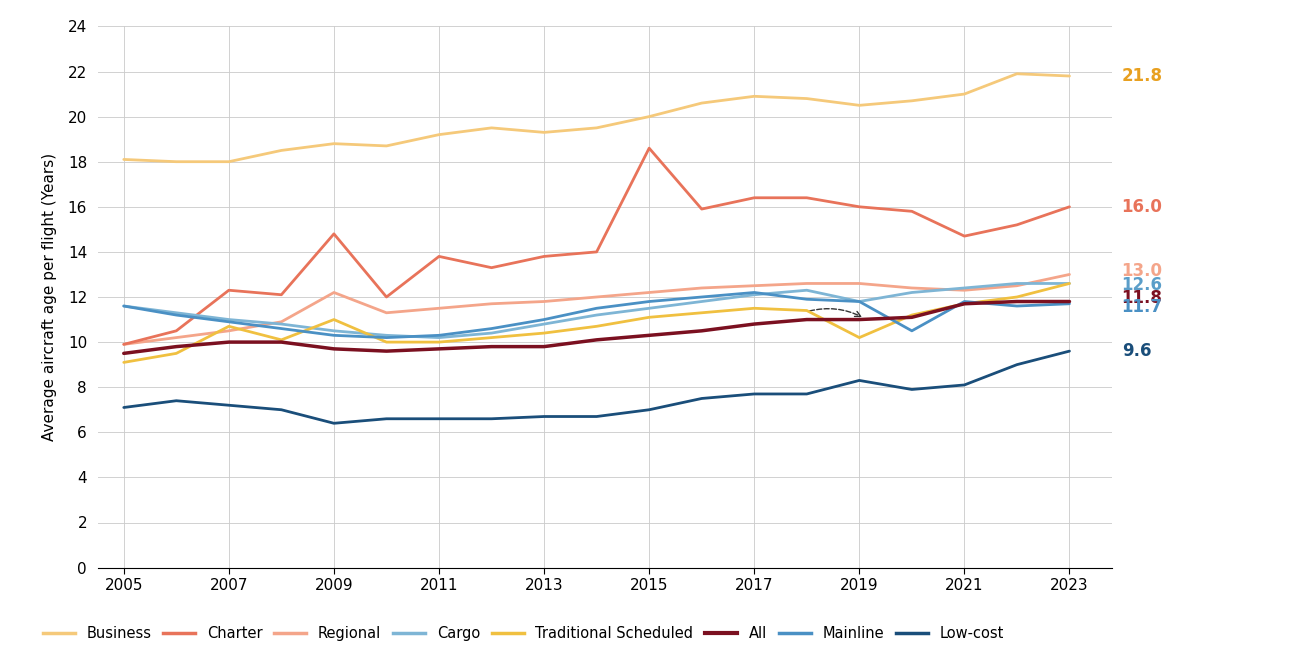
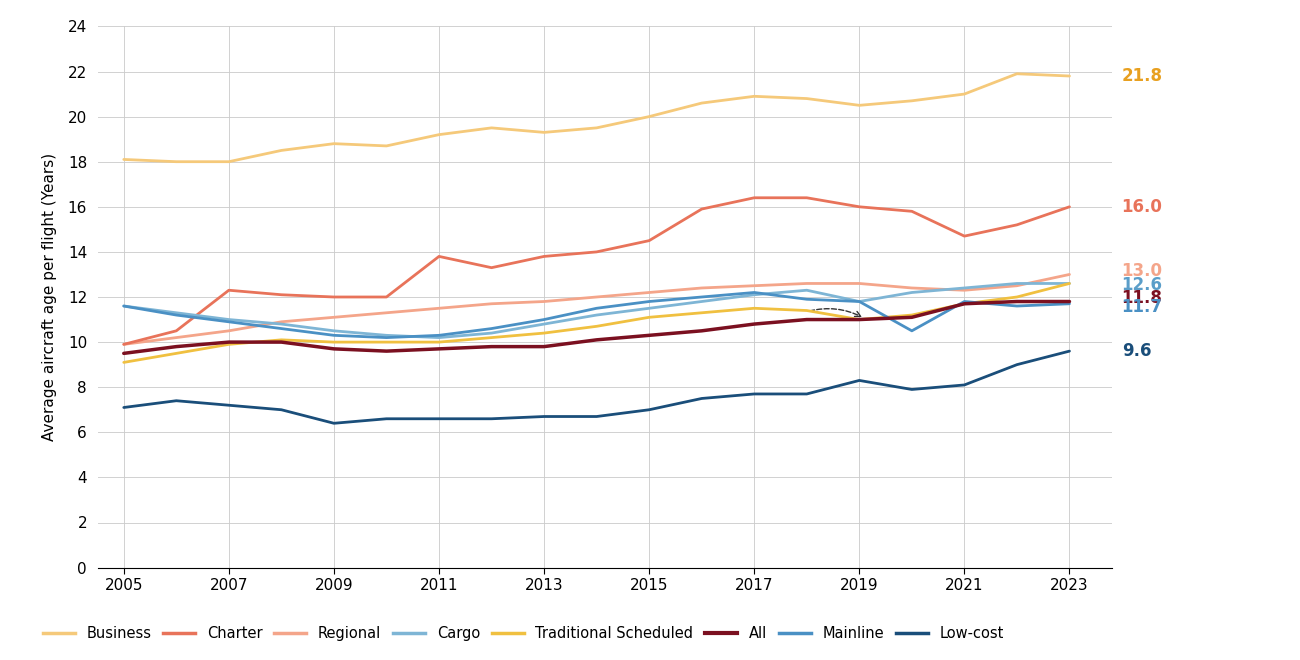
Traditional Scheduled/2007: 10.7 -> 9.9
Charter/2009: 14.8 -> 12.0
Regional/2009: 12.2 -> 11.1
Traditional Scheduled/2009: 11.0 -> 10.0
Charter/2015: 18.6 -> 14.5
Traditional Scheduled/2019: 10.2 -> 11.0
